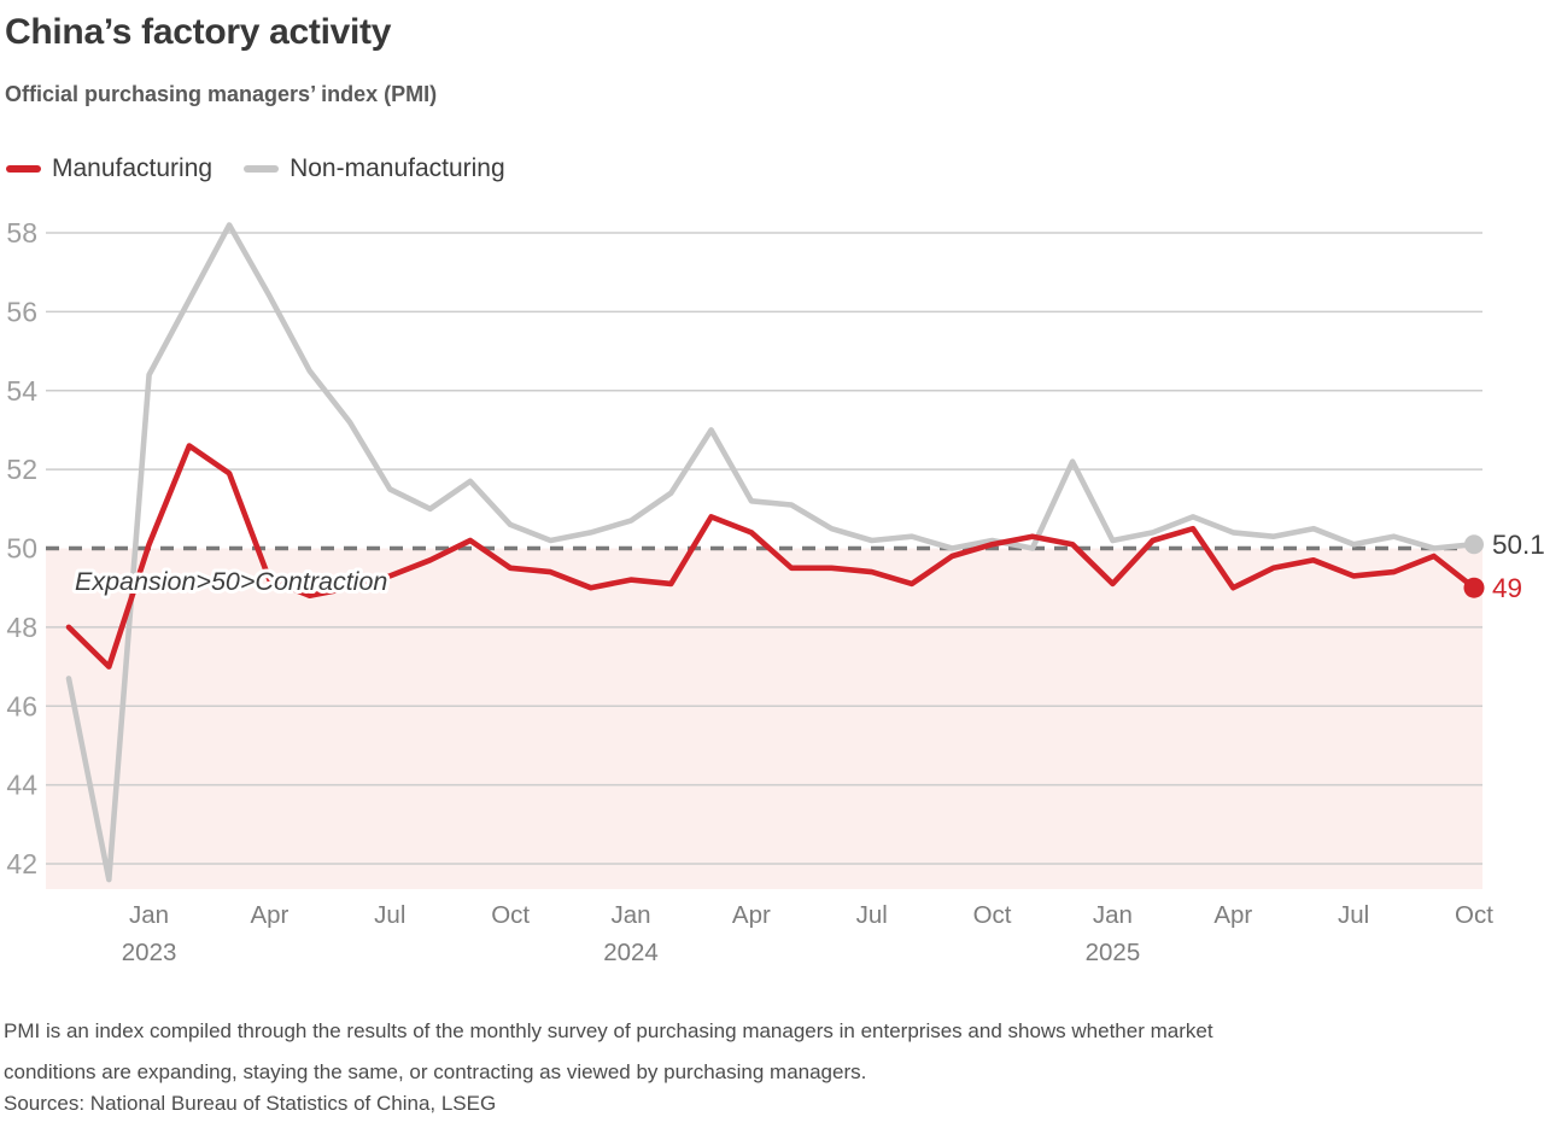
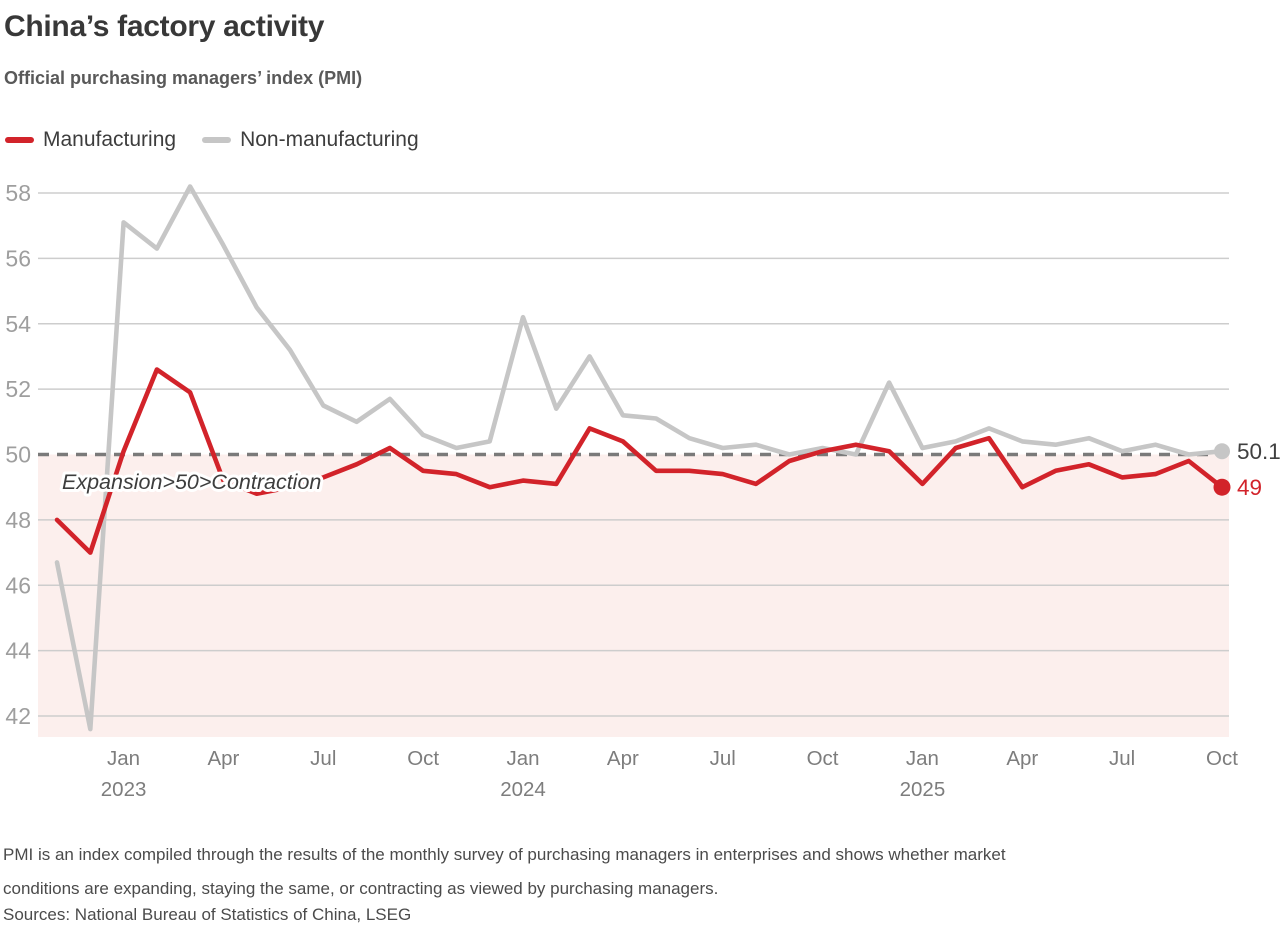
Non-manufacturing/Jan 2023: 54.4 -> 57.1
Non-manufacturing/Jan 2024: 50.7 -> 54.2
